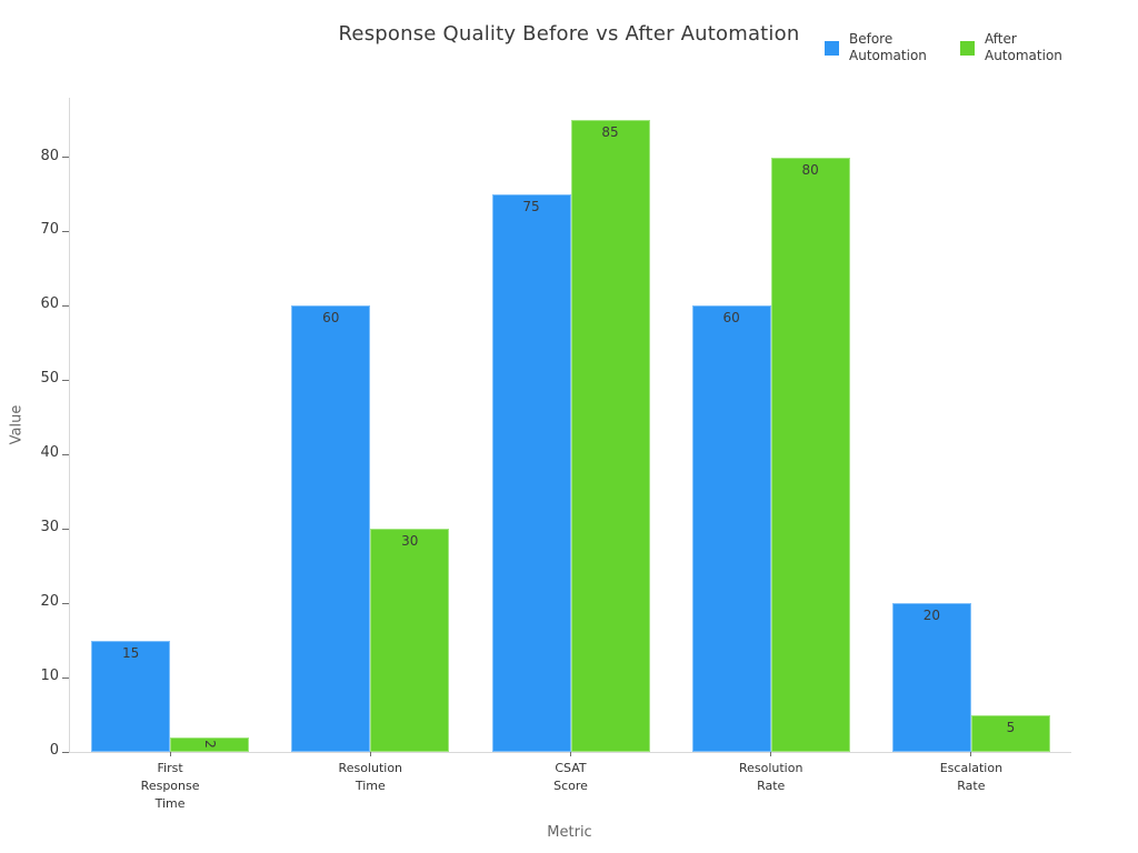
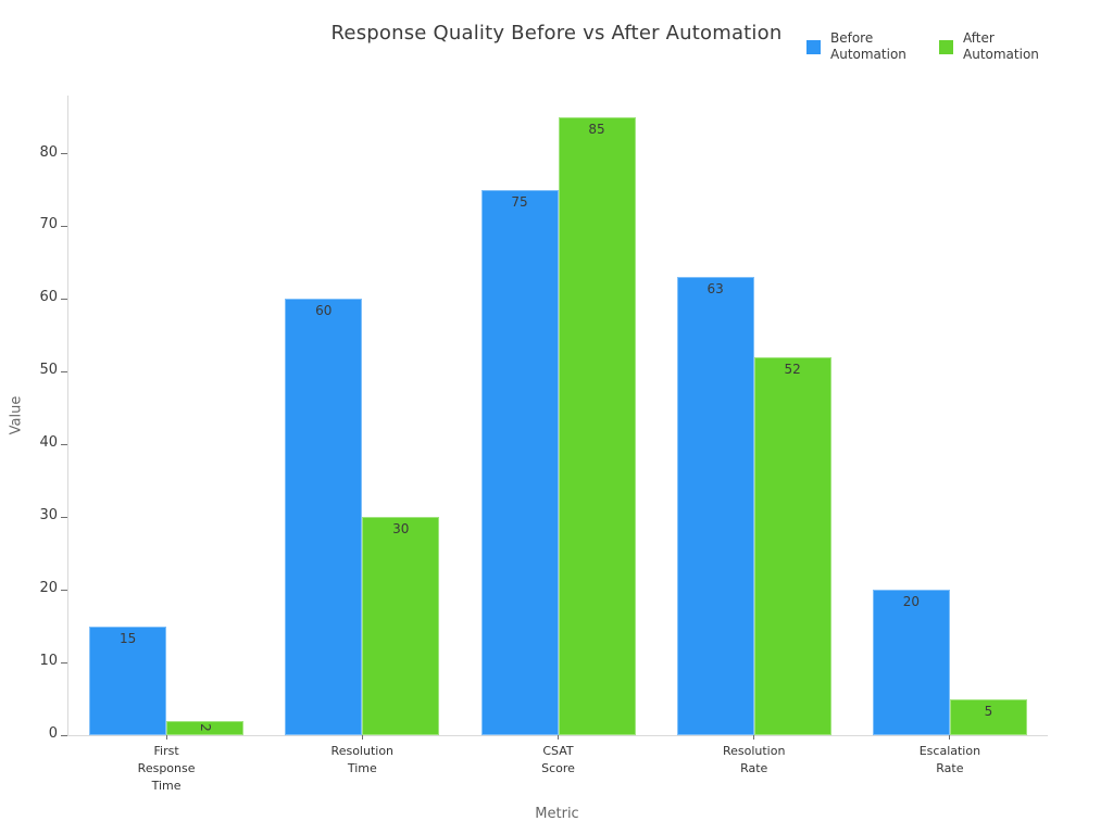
Before Automation/Resolution Rate: 60 -> 63
After Automation/Resolution Rate: 80 -> 52
